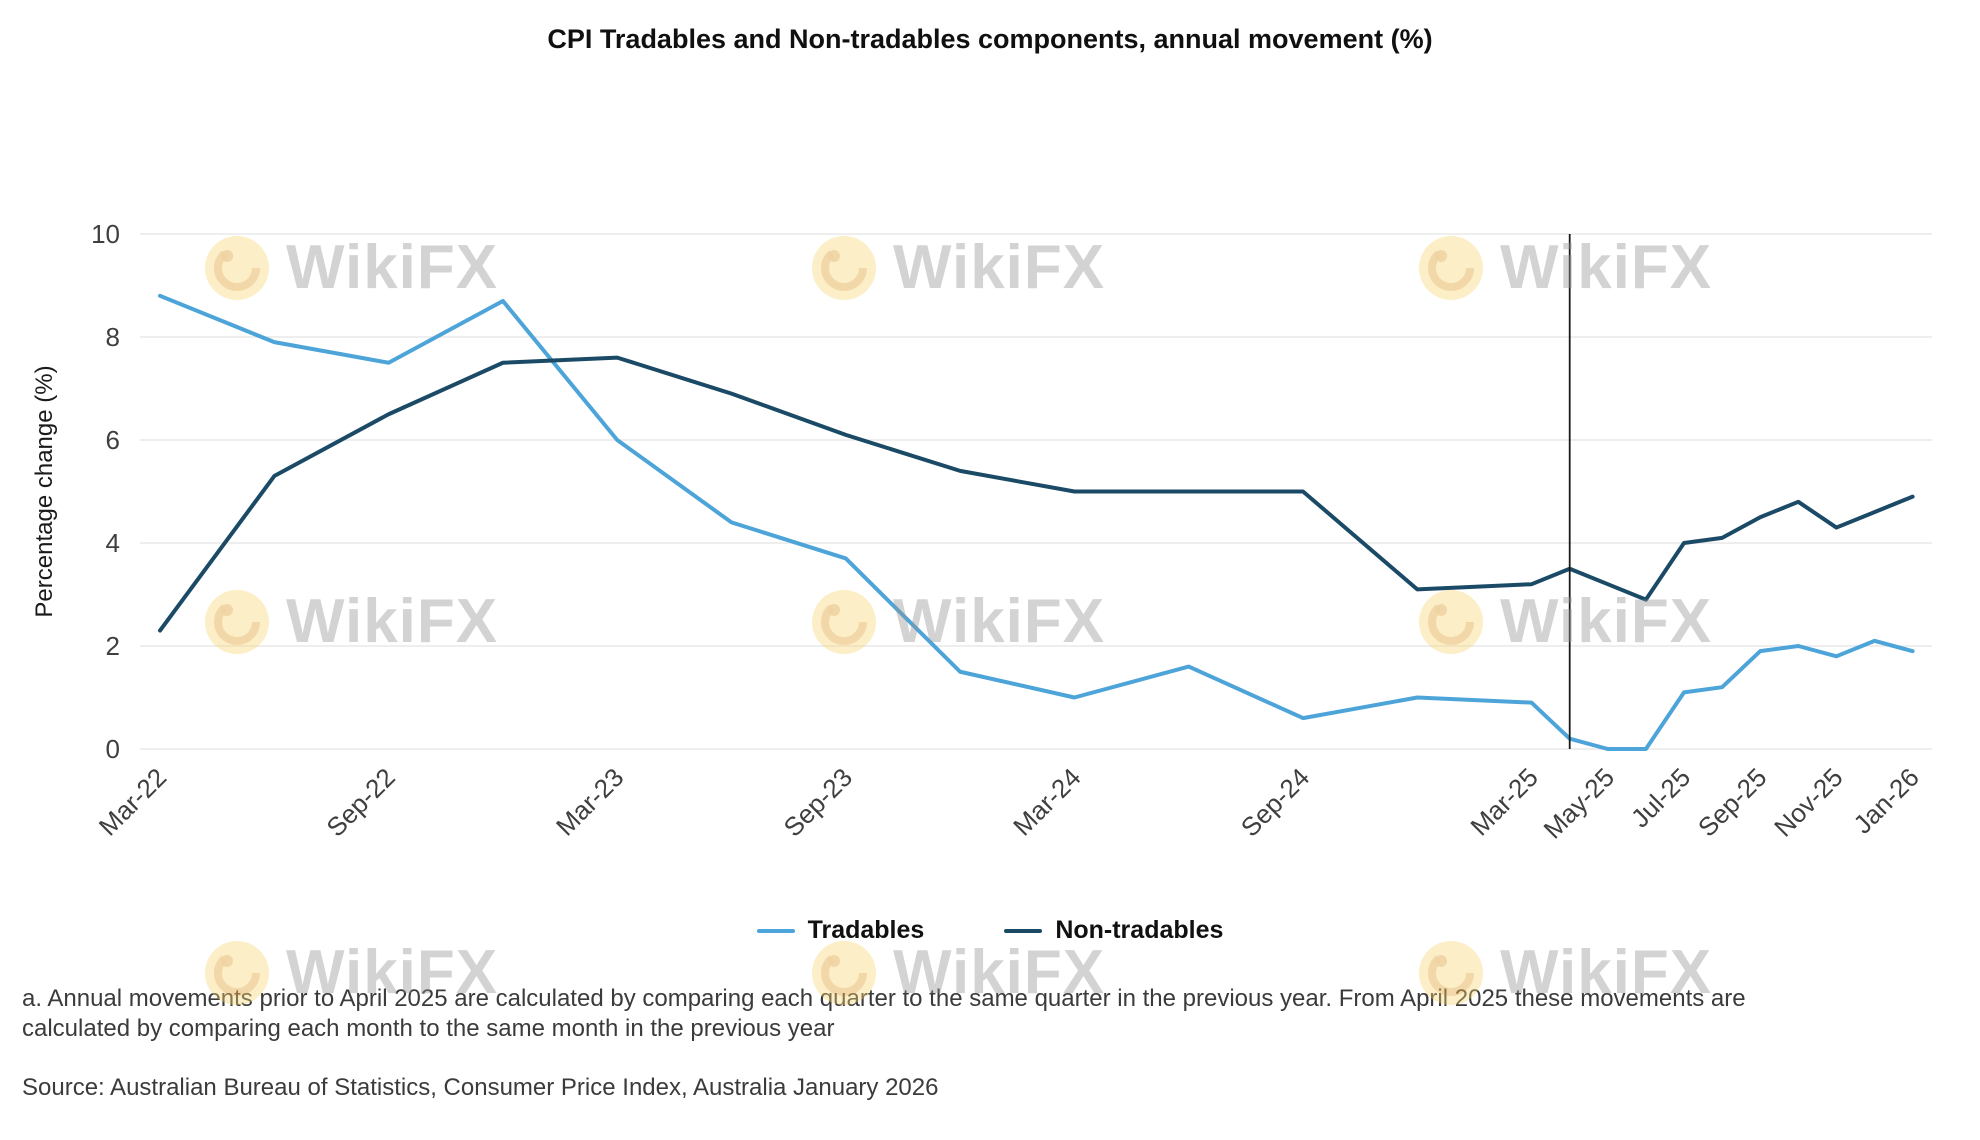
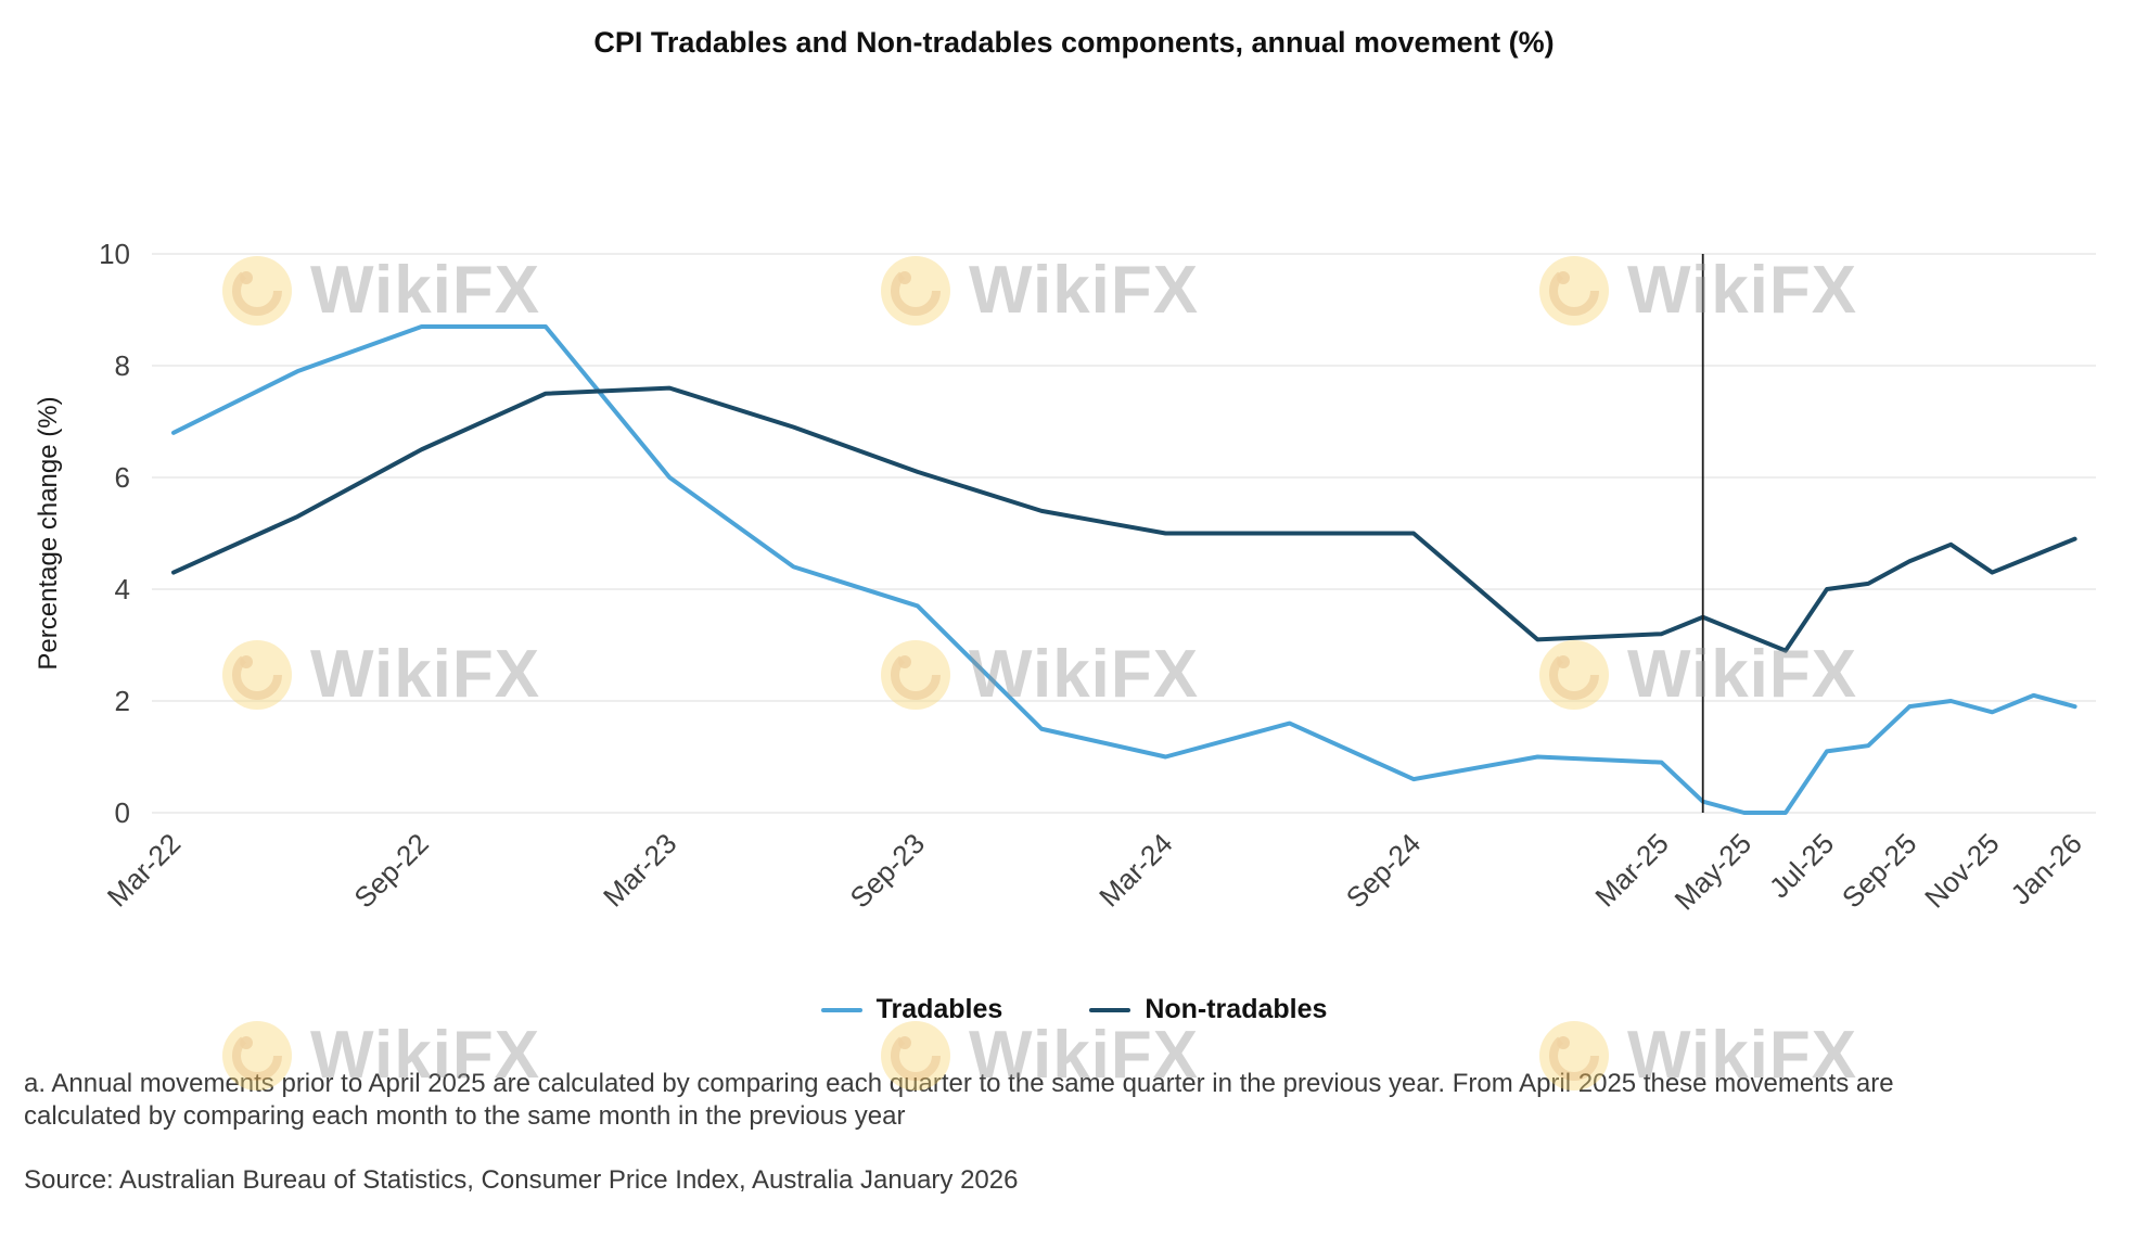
Tradables/0: 8.8 -> 6.8
Non-tradables/0: 2.3 -> 4.3
Tradables/6: 7.5 -> 8.7
